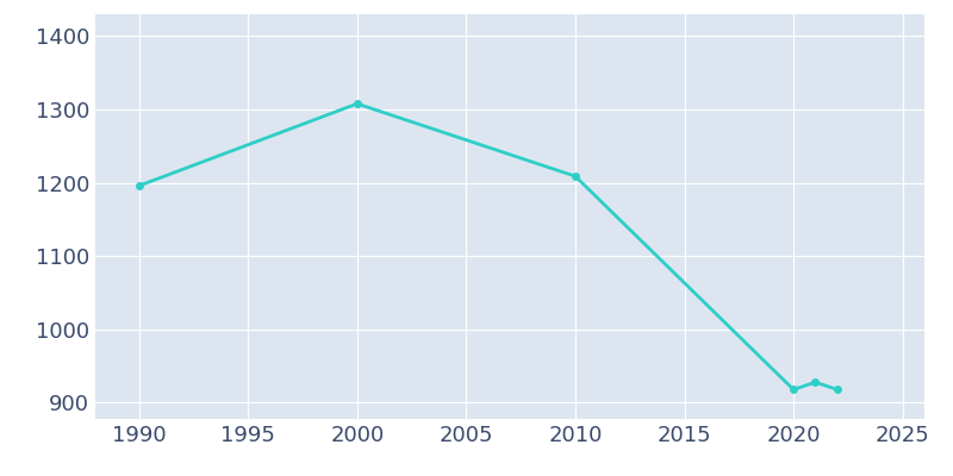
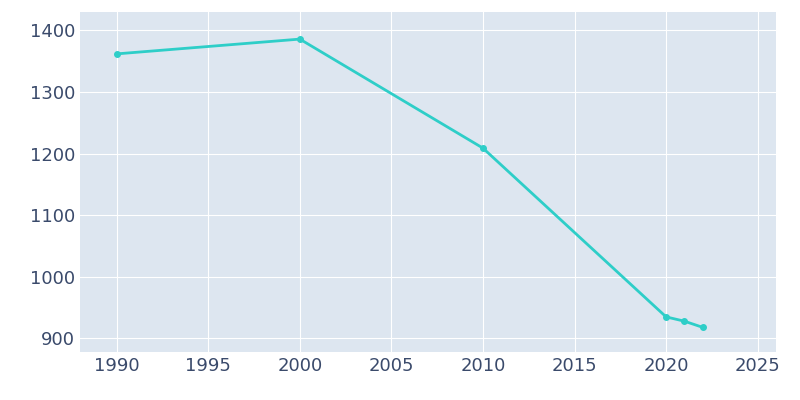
1990: 1196 -> 1362
2000: 1308 -> 1386
2020: 918 -> 935
